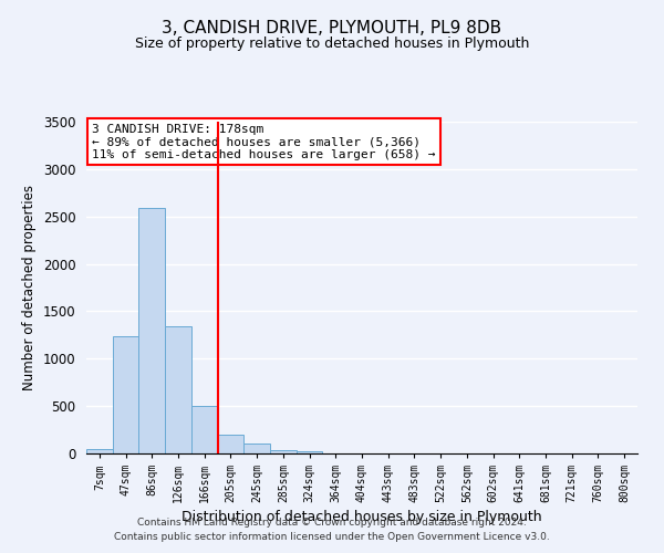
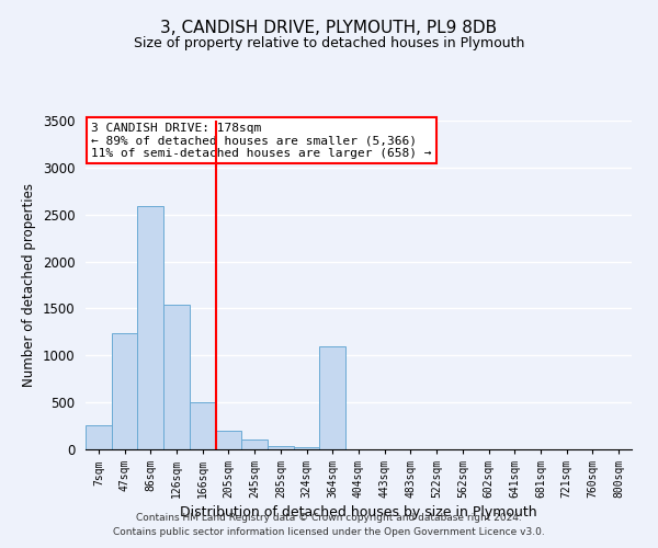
7sqm: 50 -> 260
126sqm: 1340 -> 1540
364sqm: 0 -> 1100
